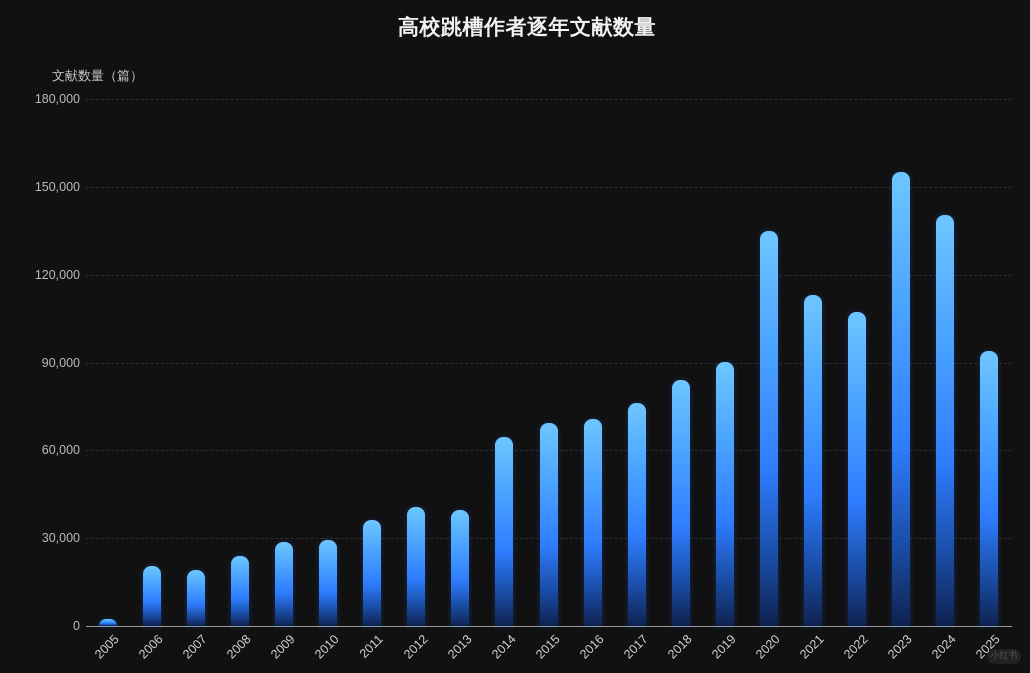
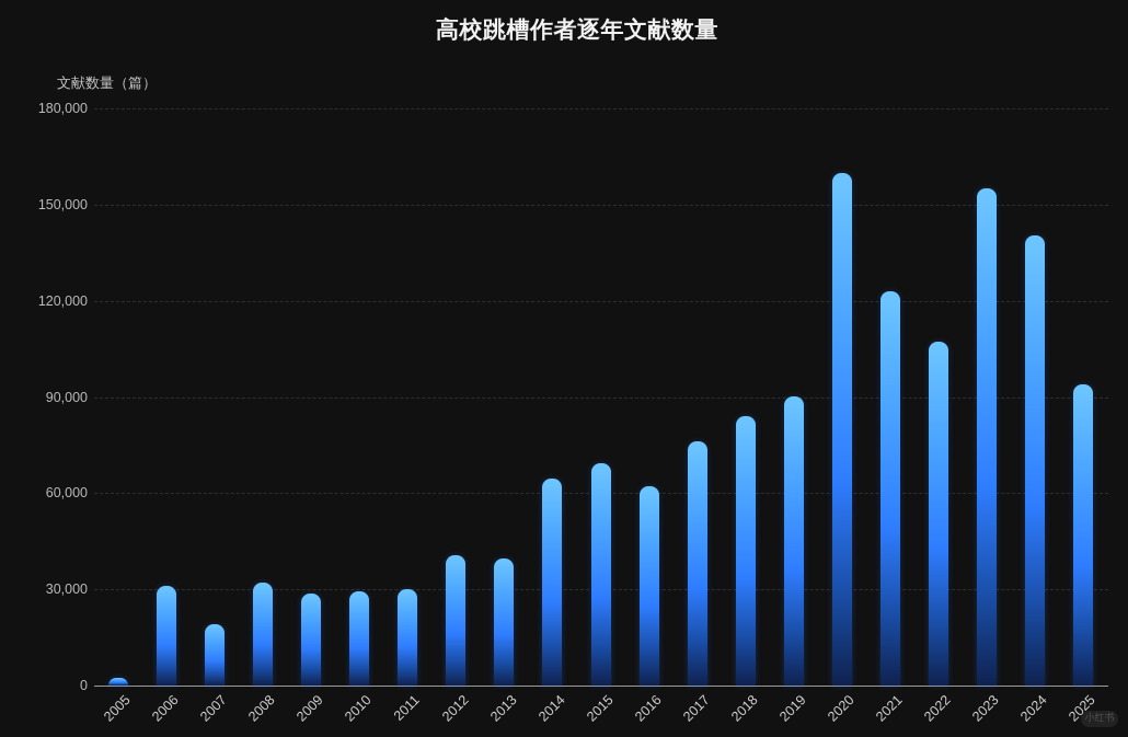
2006: 20000 -> 31000
2008: 24000 -> 32000
2011: 36000 -> 30000
2016: 71000 -> 62000
2020: 135000 -> 160000
2021: 113000 -> 123000
